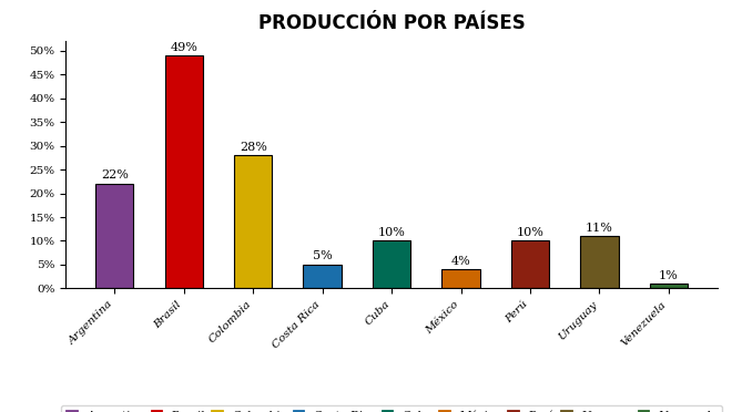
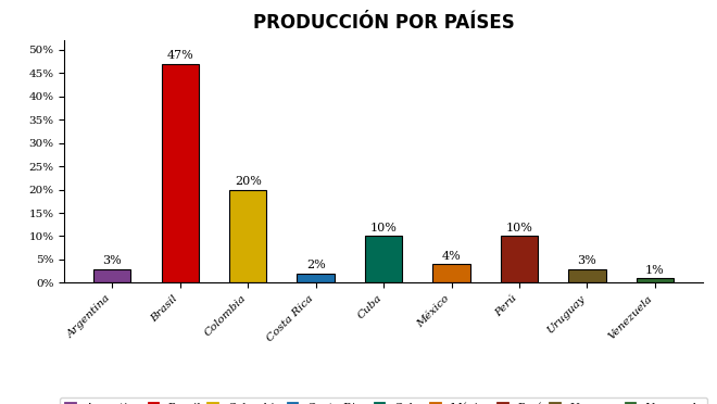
Argentina: 22% -> 3%
Brasil: 49% -> 47%
Colombia: 28% -> 20%
Costa Rica: 5% -> 2%
Uruguay: 11% -> 3%
